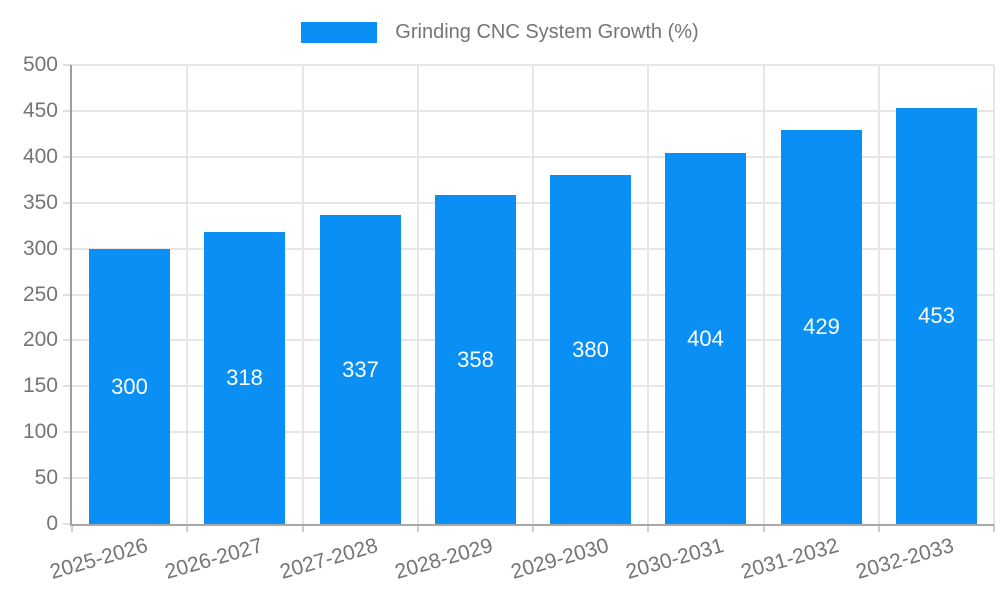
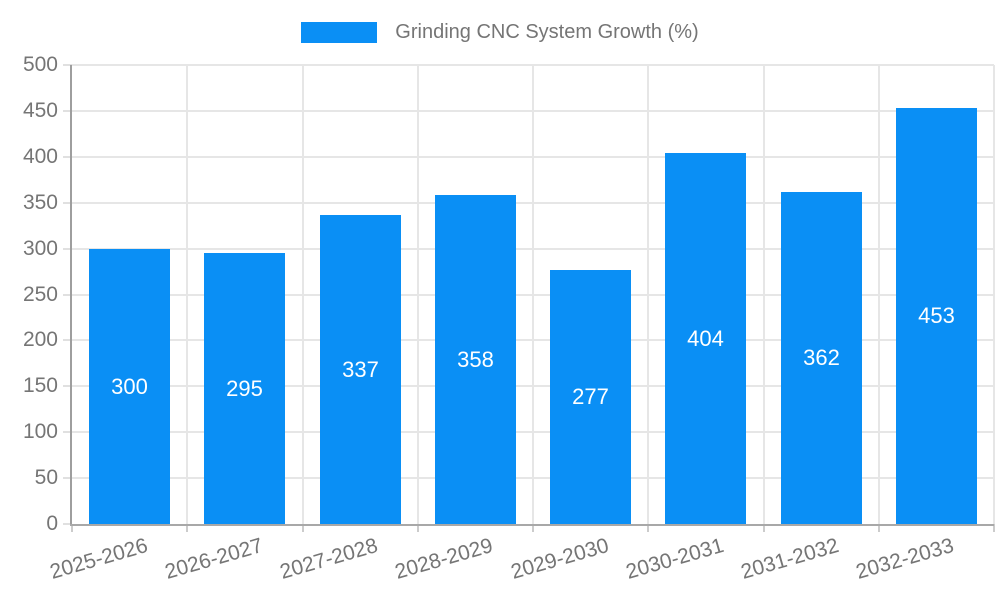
2026-2027: 318 -> 295
2029-2030: 380 -> 277
2031-2032: 429 -> 362
